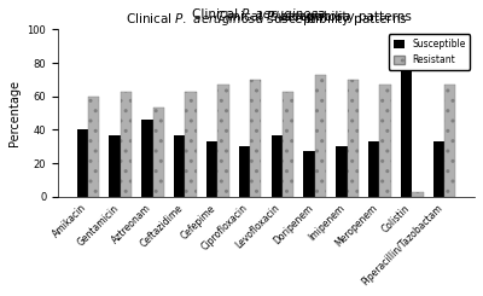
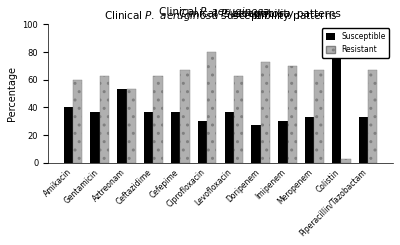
Susceptible/Aztreonam: 46 -> 53
Susceptible/Cefepime: 33 -> 37
Resistant/Ciprofloxacin: 70 -> 80
